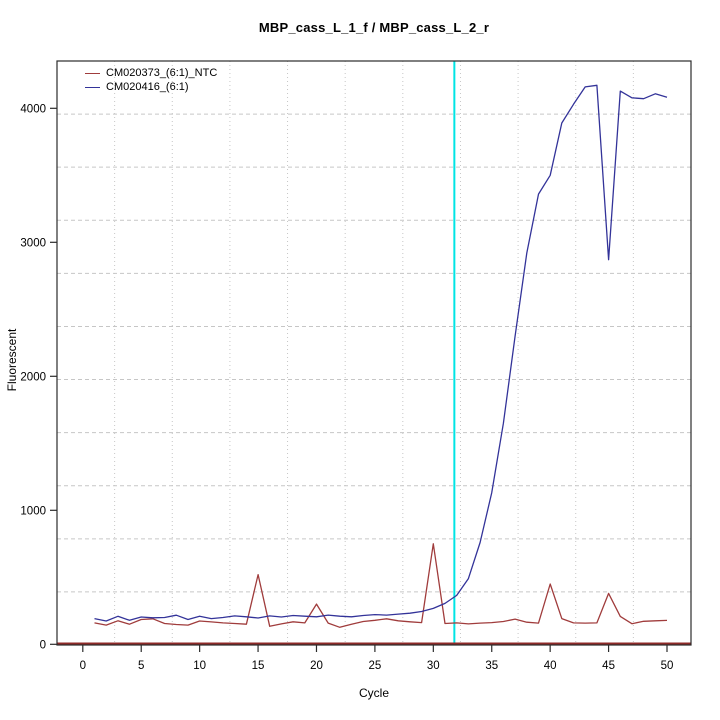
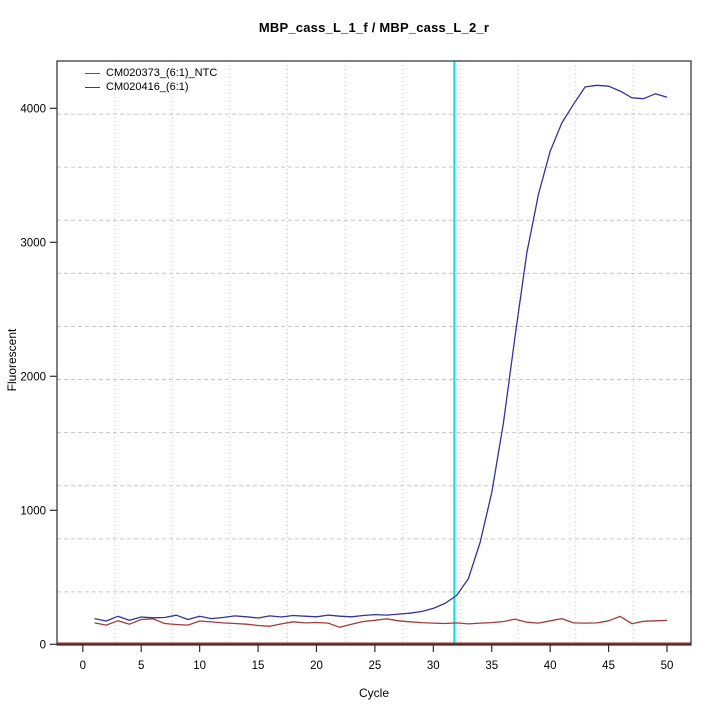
CM020373_(6:1)_NTC/15: 520 -> 140
CM020373_(6:1)_NTC/20: 300 -> 160
CM020373_(6:1)_NTC/30: 750 -> 160
CM020373_(6:1)_NTC/40: 450 -> 180
CM020416_(6:1)/40: 3500 -> 3680
CM020373_(6:1)_NTC/45: 380 -> 180
CM020416_(6:1)/45: 2870 -> 4160
